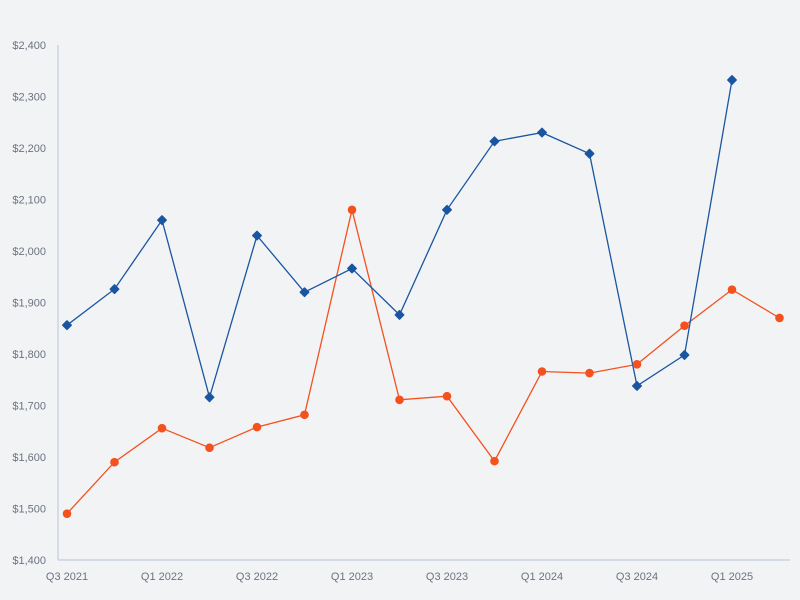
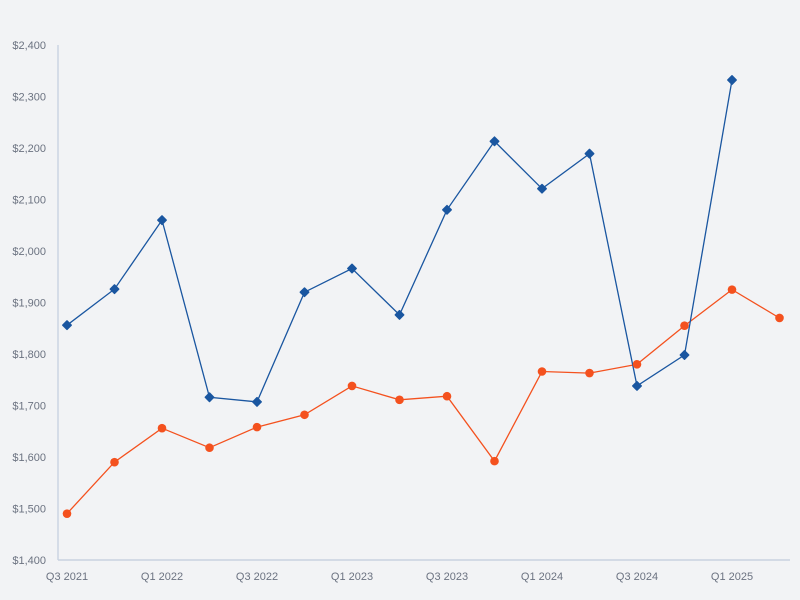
Duchess Residences, condo (Growth rate: 26%)/Q3 2022: $2030 -> $1710
Duchess Crest, condo (Growth rate: 25%)/Q1 2023: $2080 -> $1740
Duchess Residences, condo (Growth rate: 26%)/Q1 2024: $2230 -> $2120
